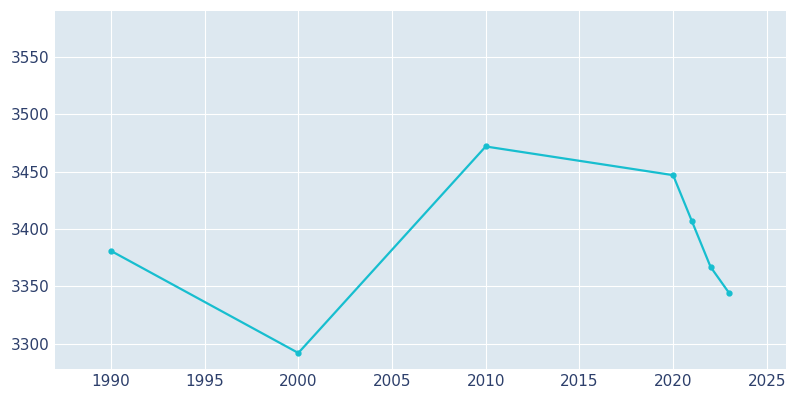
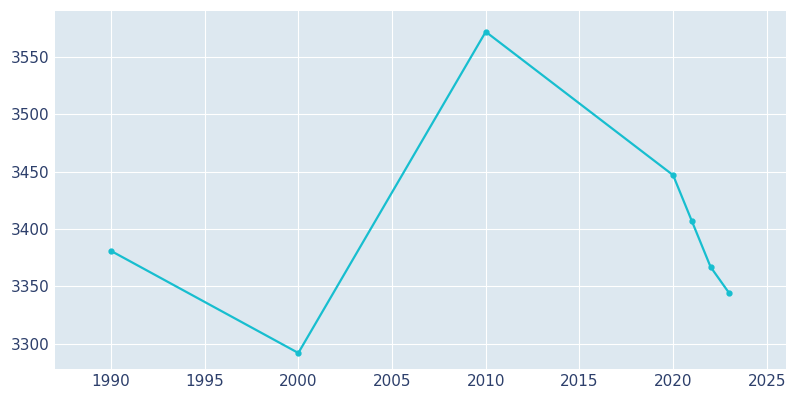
2010: 3472 -> 3572
